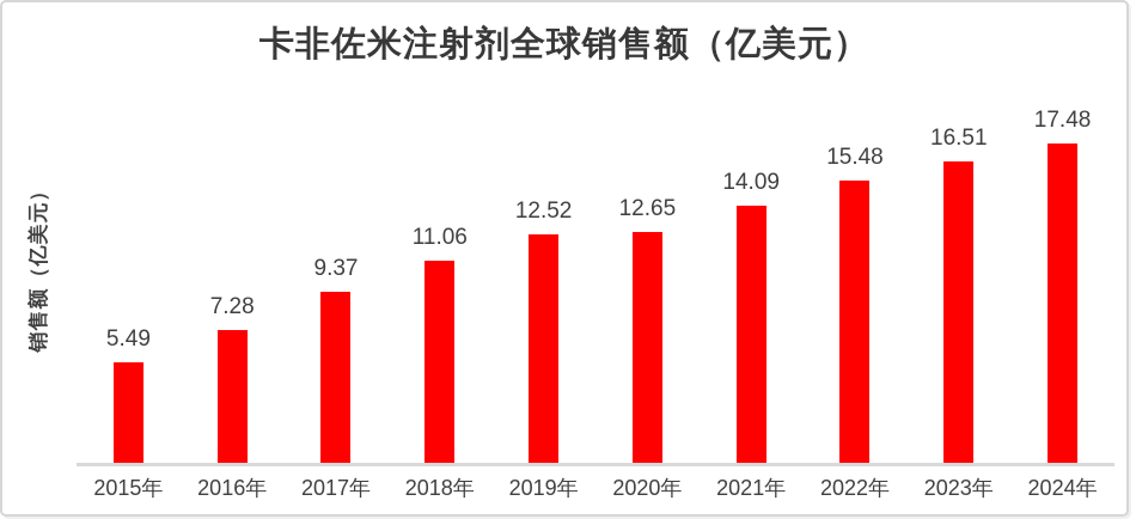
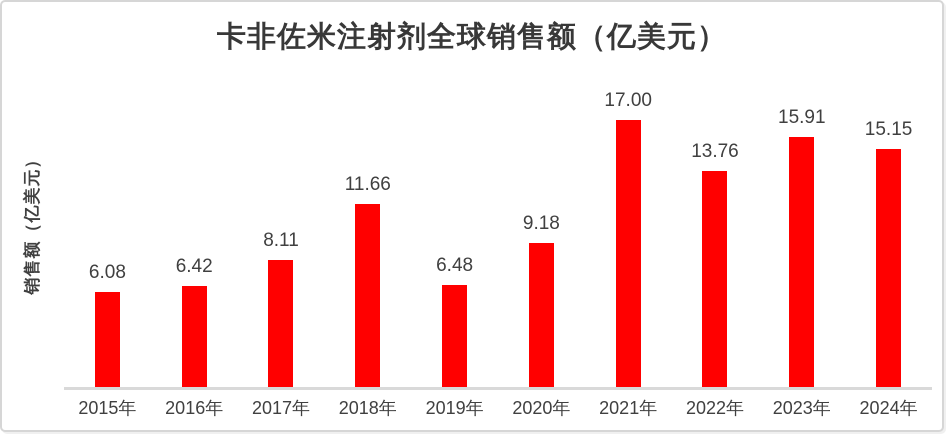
2015年: 5.49 -> 6.08
2016年: 7.28 -> 6.42
2017年: 9.37 -> 8.11
2018年: 11.06 -> 11.66
2019年: 12.52 -> 6.48
2020年: 12.65 -> 9.18
2021年: 14.09 -> 17.00
2022年: 15.48 -> 13.76
2023年: 16.51 -> 15.91
2024年: 17.48 -> 15.15
